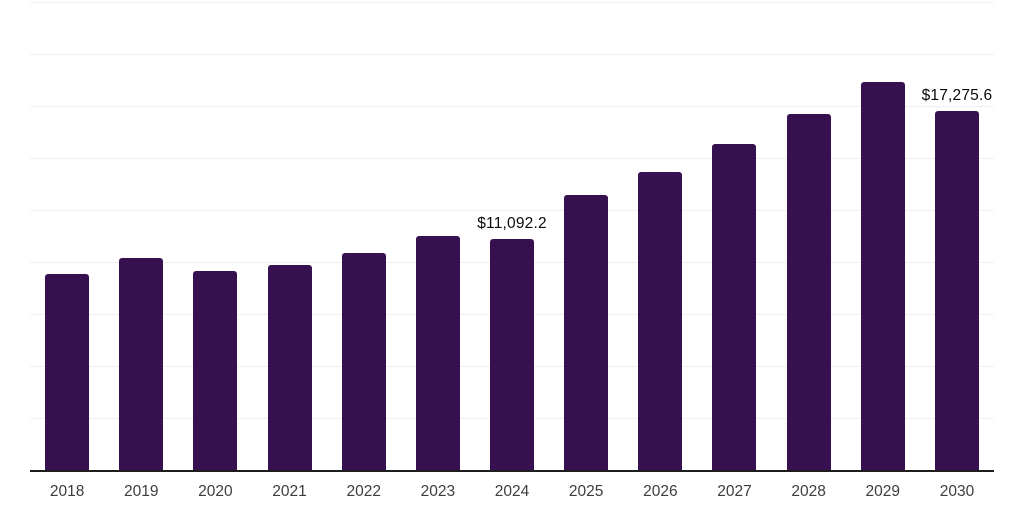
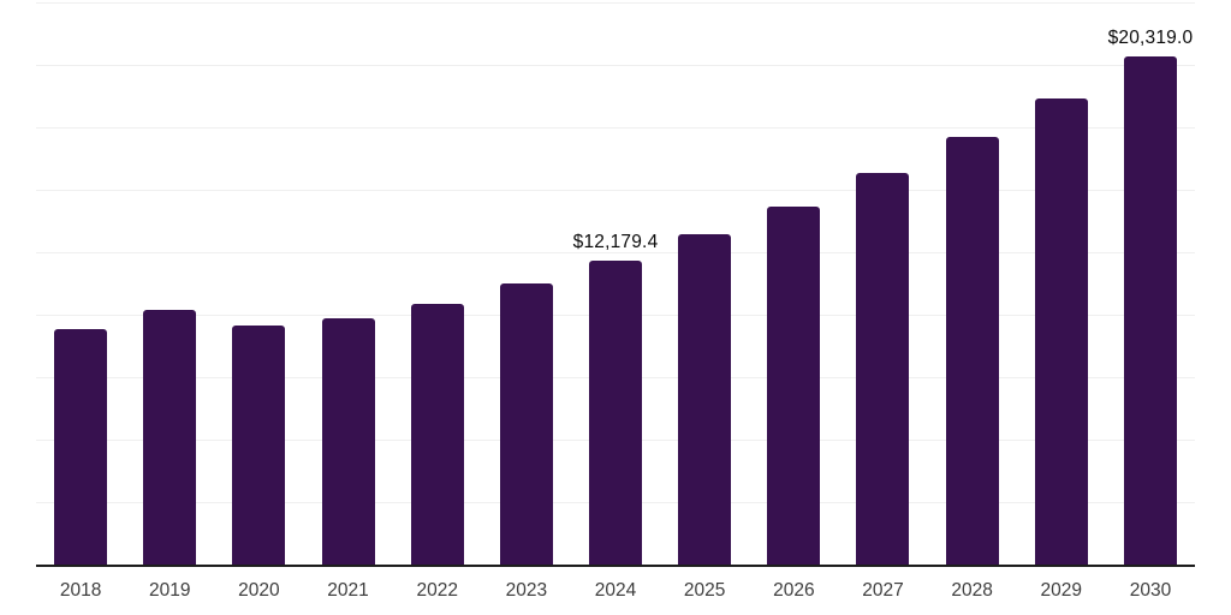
2024: $11,092.2 -> $12,179.4
2030: $17,275.6 -> $20,319.0
